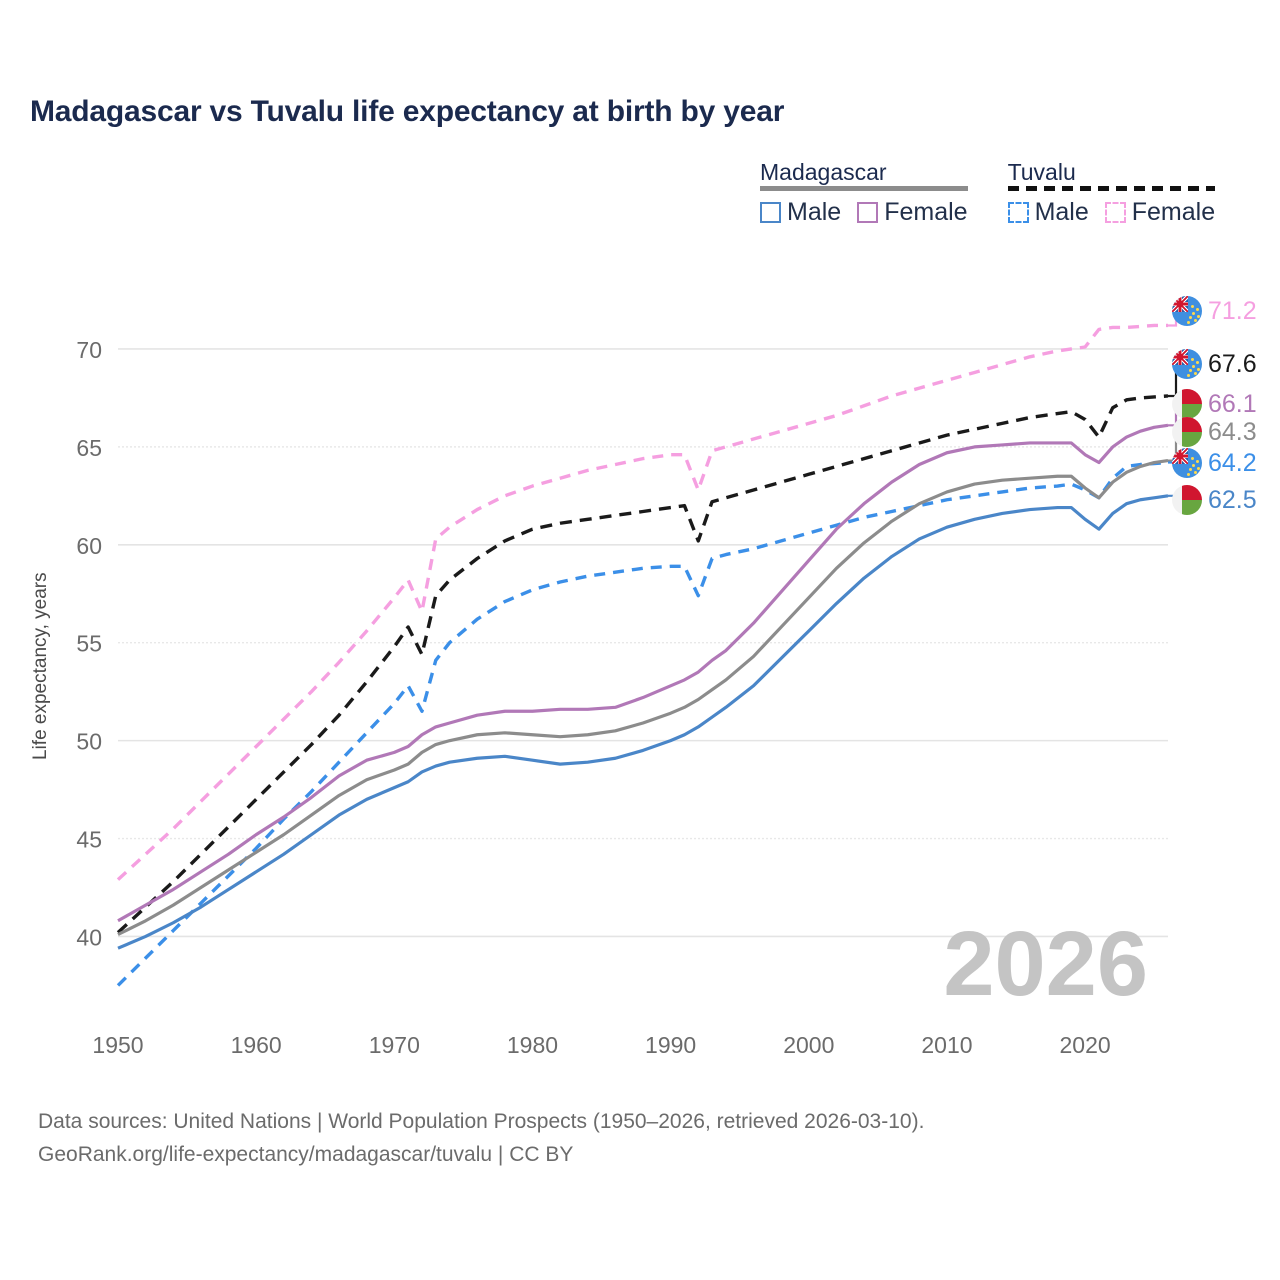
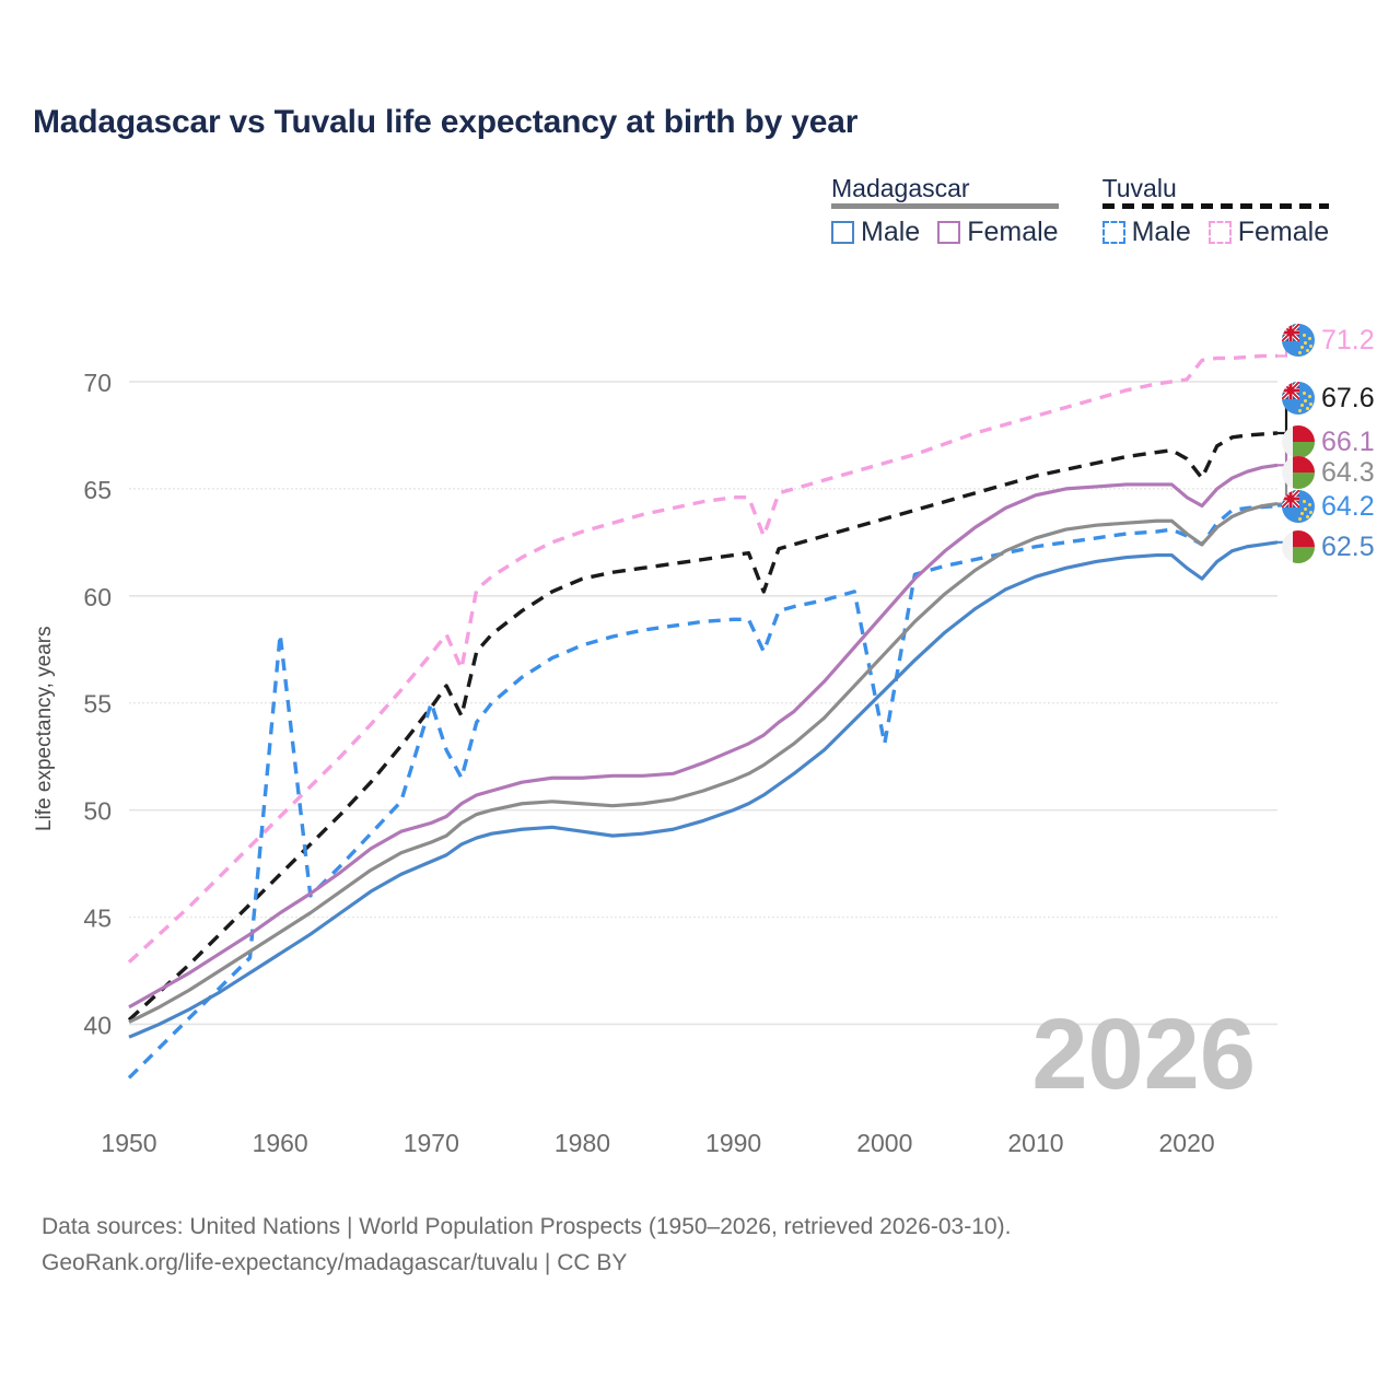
Tuvalu Male/1960: 44.5 -> 58.2
Tuvalu Male/1970: 51.9 -> 55.0
Tuvalu Male/2000: 60.6 -> 53.1
